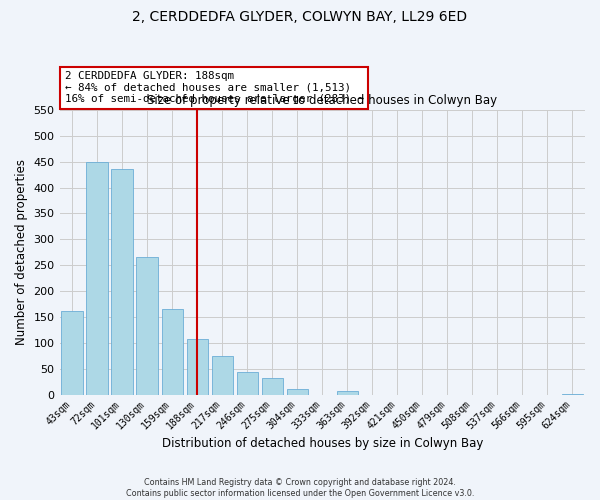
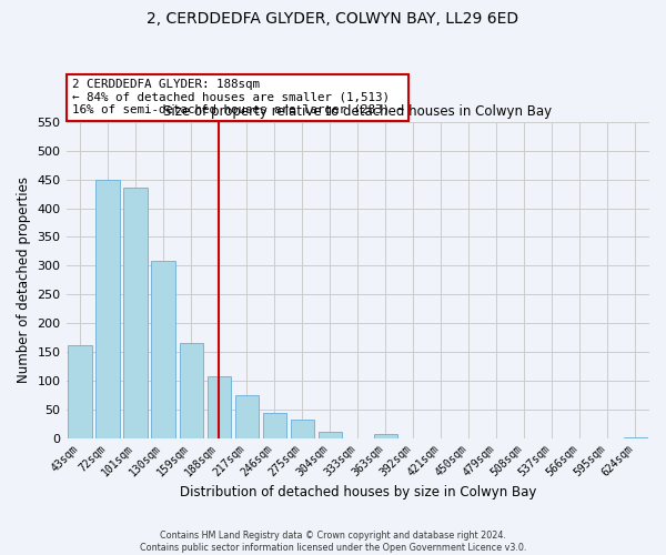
130sqm: 266 -> 308
